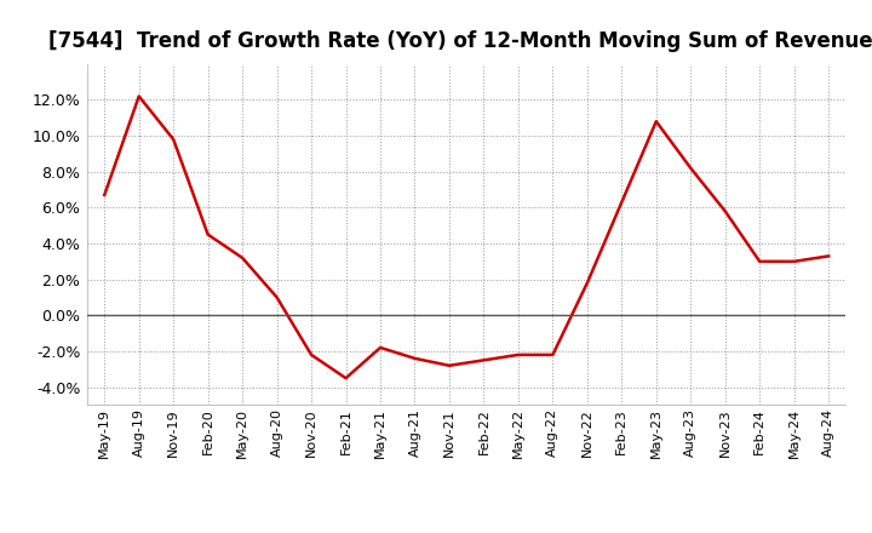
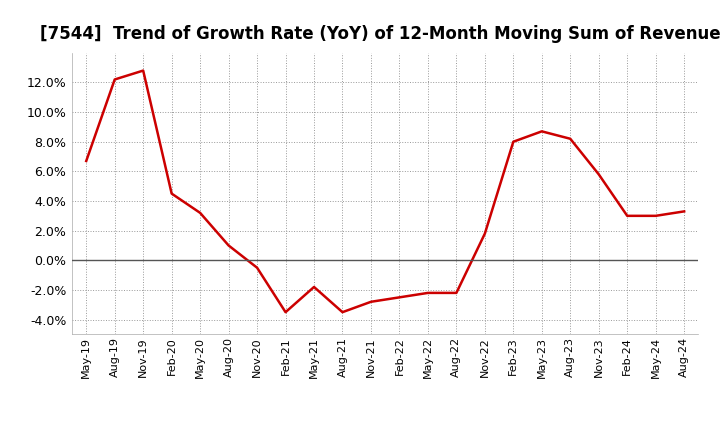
Nov-19: 9.8% -> 12.8%
Nov-20: -2.2% -> -0.5%
Aug-21: -2.4% -> -3.5%
Feb-23: 6.3% -> 8.0%
May-23: 10.8% -> 8.7%
